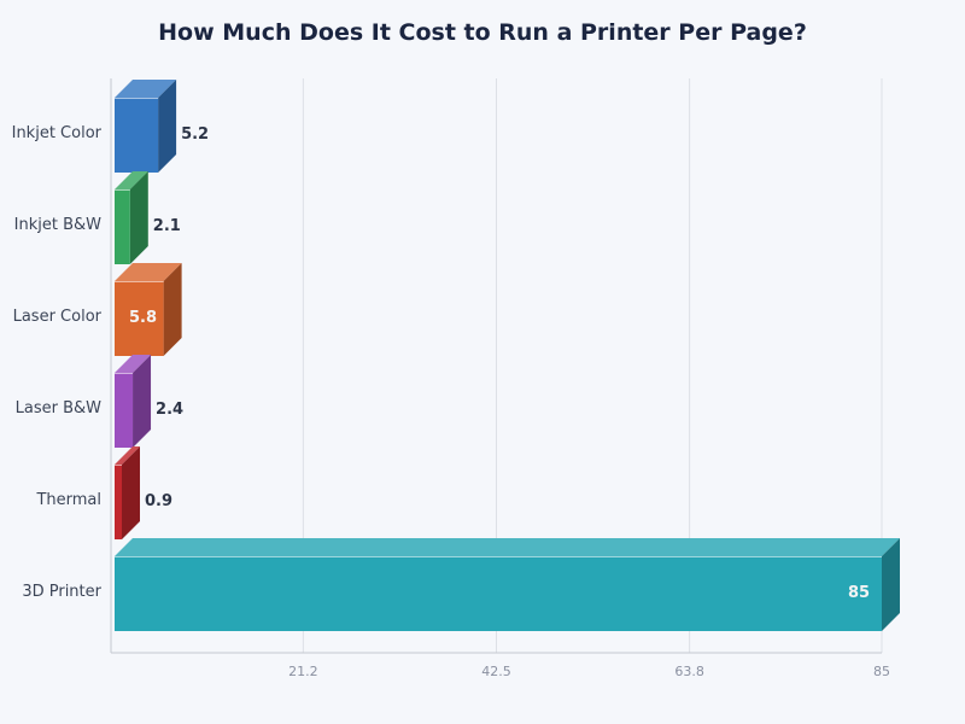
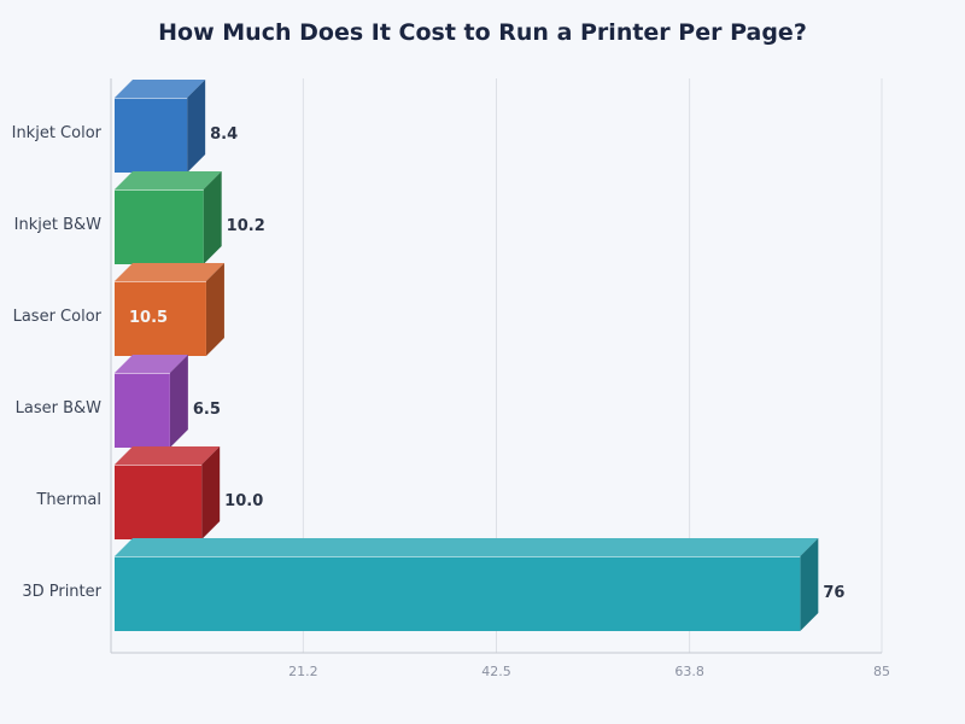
Inkjet Color: 5.2 -> 8.4
Inkjet B&W: 2.1 -> 10.2
Laser Color: 5.8 -> 10.5
Laser B&W: 2.4 -> 6.5
Thermal: 0.9 -> 10.0
3D Printer: 85 -> 76
